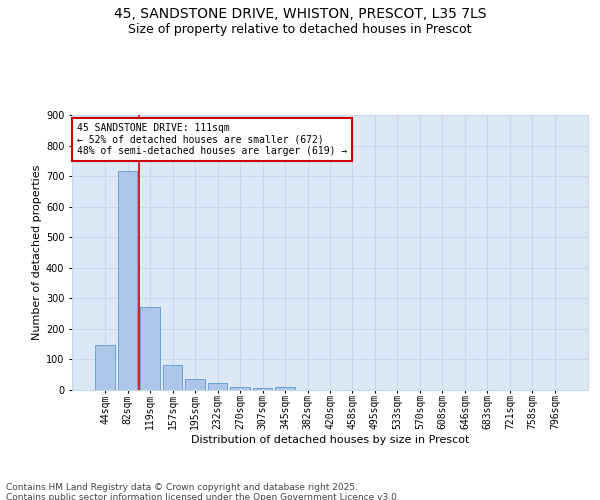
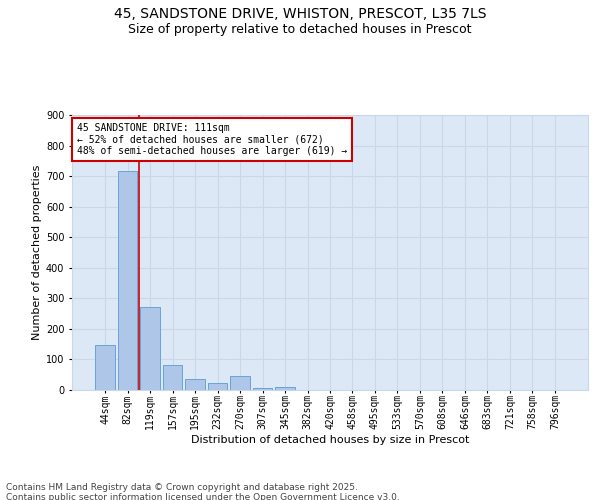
270sqm: 11 -> 45
